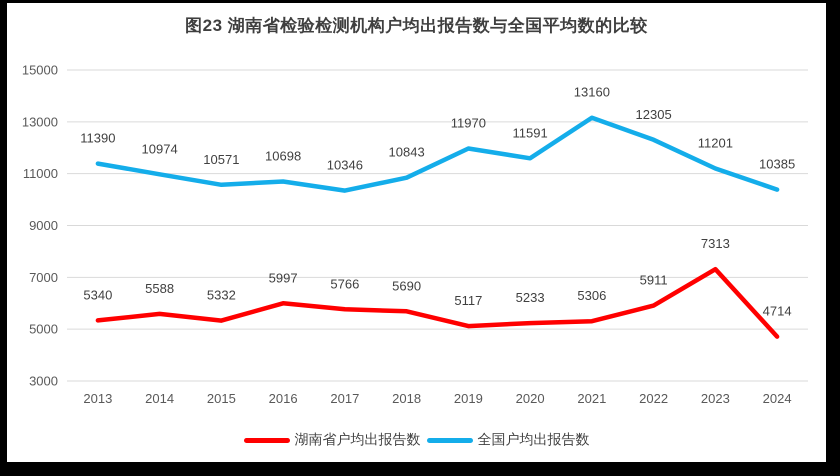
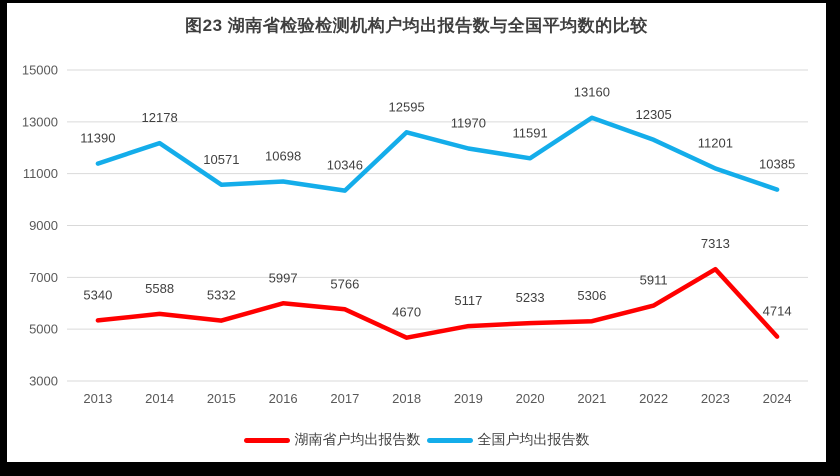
全国户均出报告数/2014: 10974 -> 12178
湖南省户均出报告数/2018: 5690 -> 4670
全国户均出报告数/2018: 10843 -> 12595
